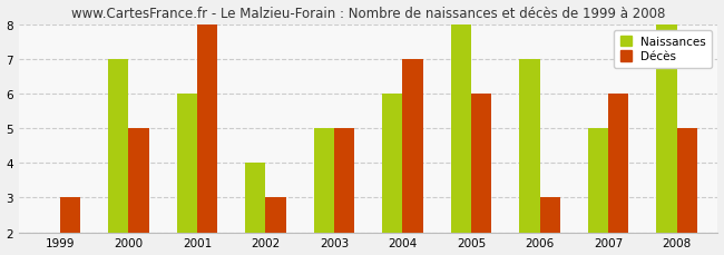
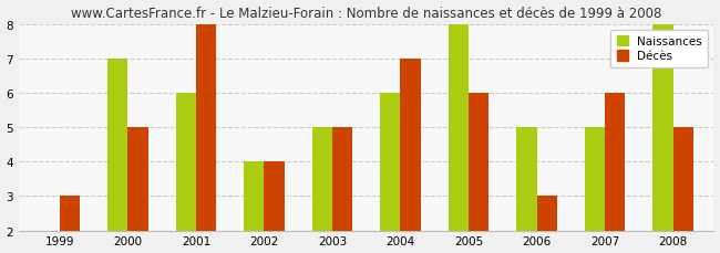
Décès/2002: 3 -> 4
Naissances/2006: 7 -> 5
